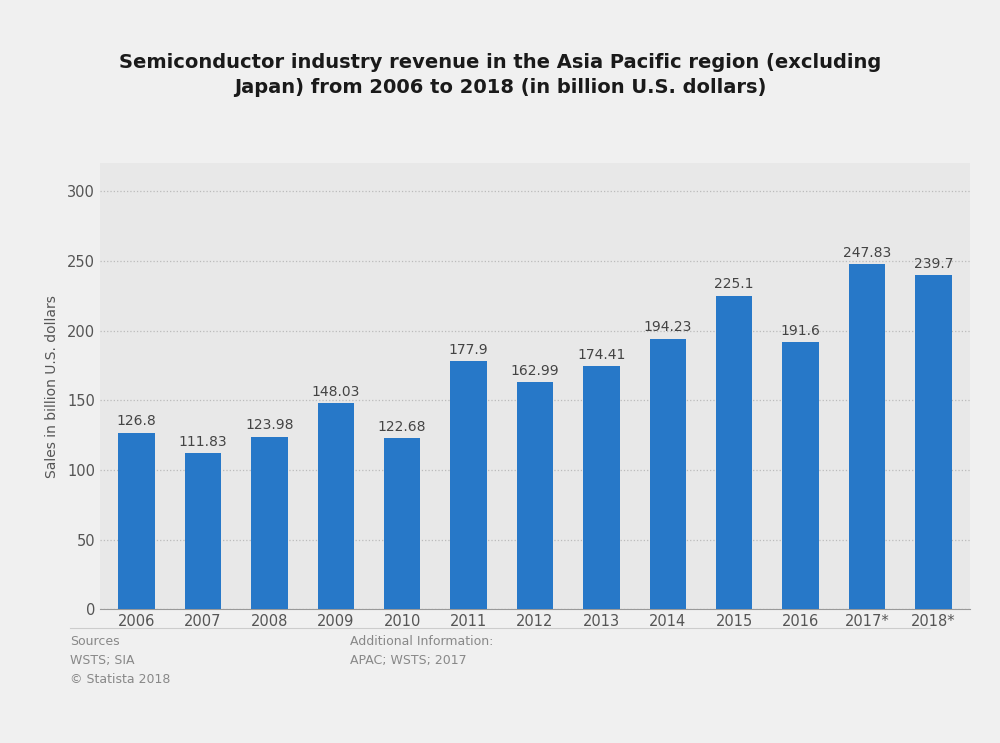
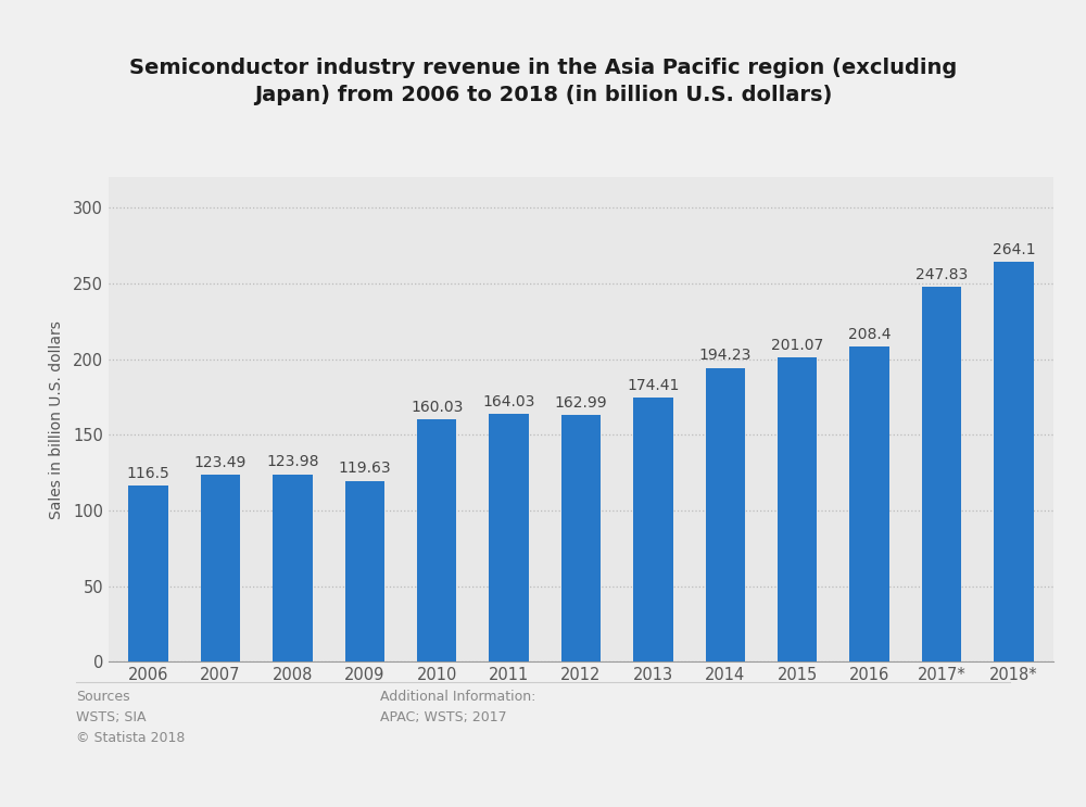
2006: 126.8 -> 116.5
2007: 111.83 -> 123.49
2009: 148.03 -> 119.63
2010: 122.68 -> 160.03
2011: 177.9 -> 164.03
2015: 225.1 -> 201.07
2016: 191.6 -> 208.4
2018*: 239.7 -> 264.1
